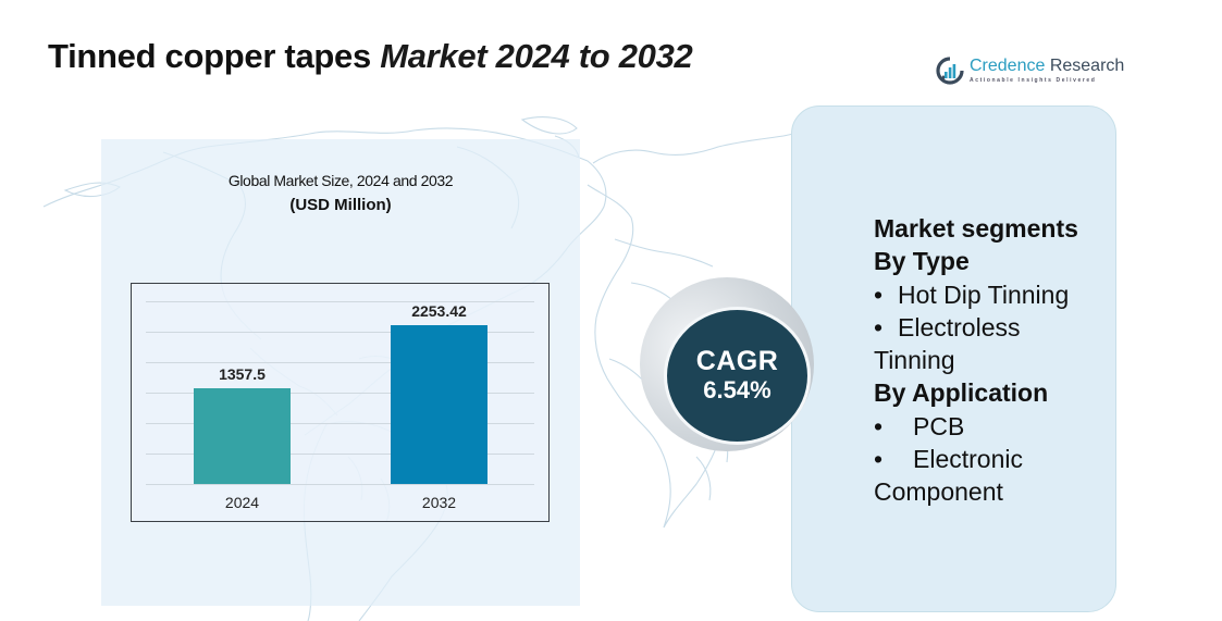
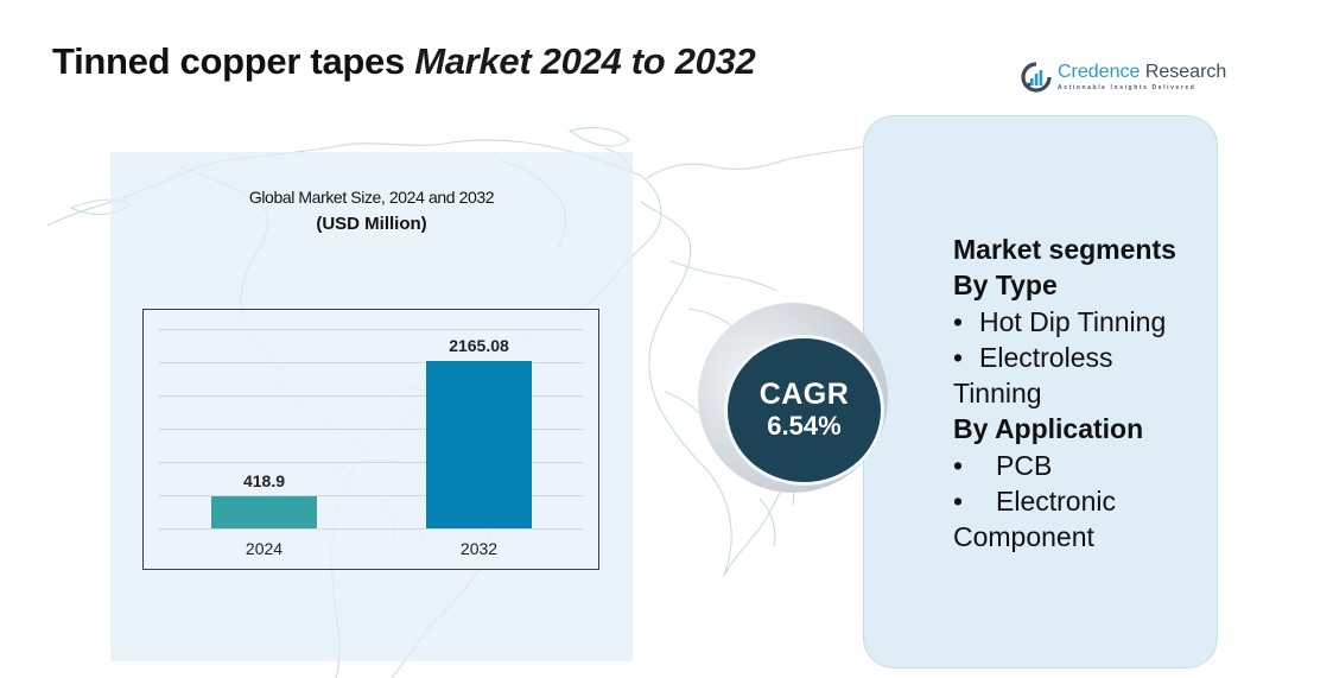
2024: 1357.5 -> 418.9
2032: 2253.42 -> 2165.08
